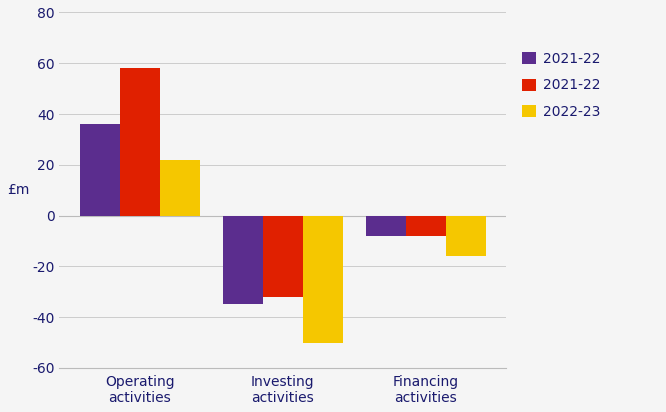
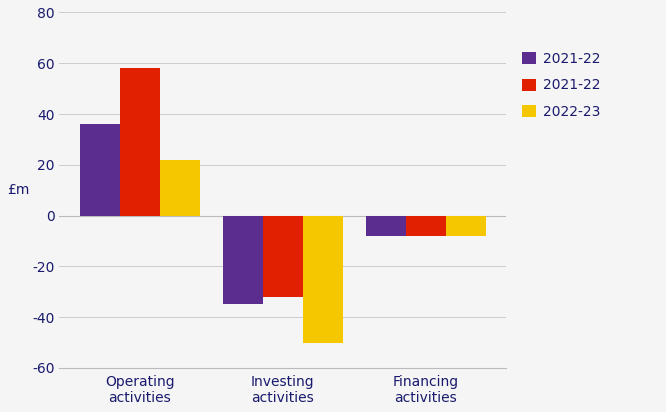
2022-23/Financing activities: -16 -> -8
